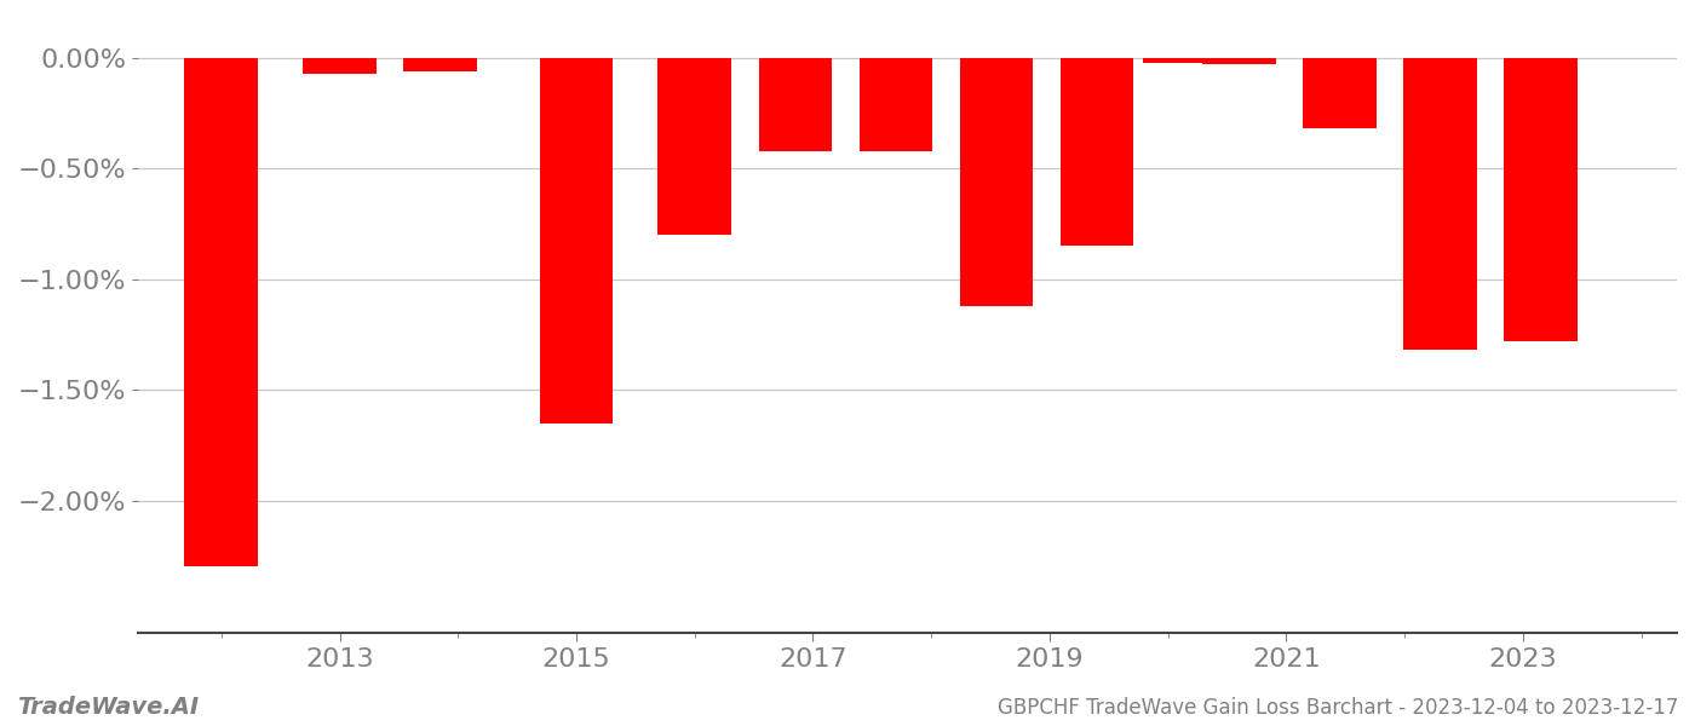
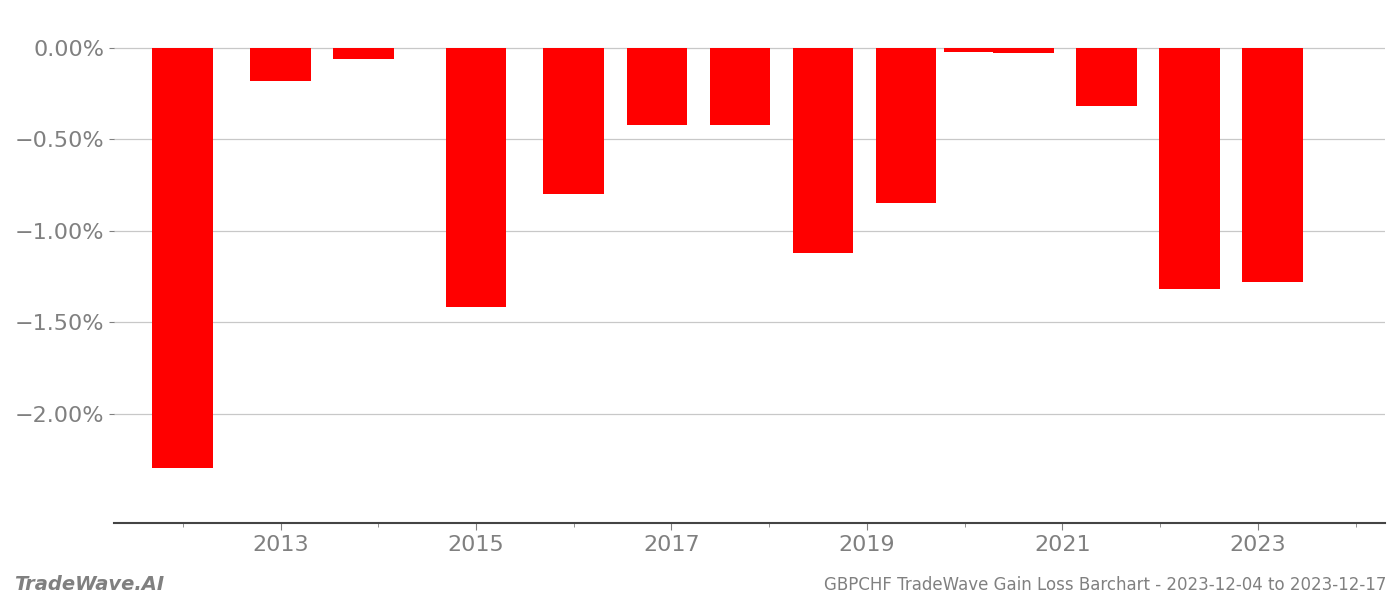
2013: -0.07% -> -0.18%
2015: -1.65% -> -1.42%
